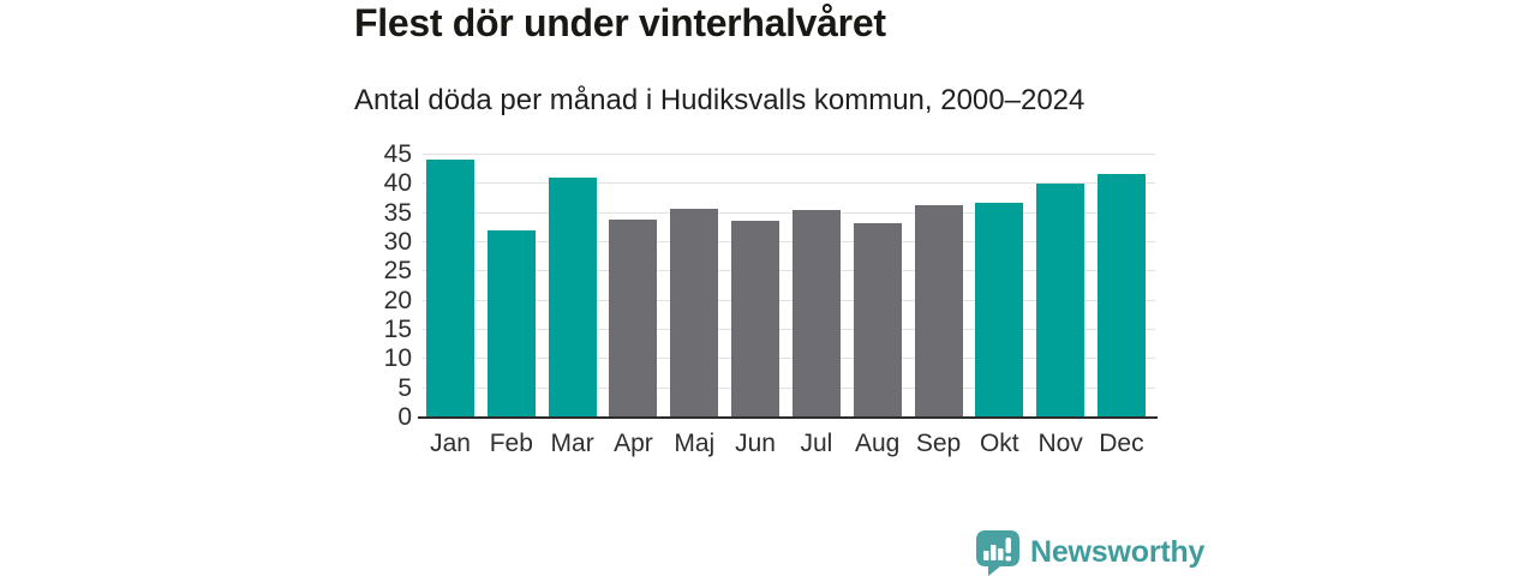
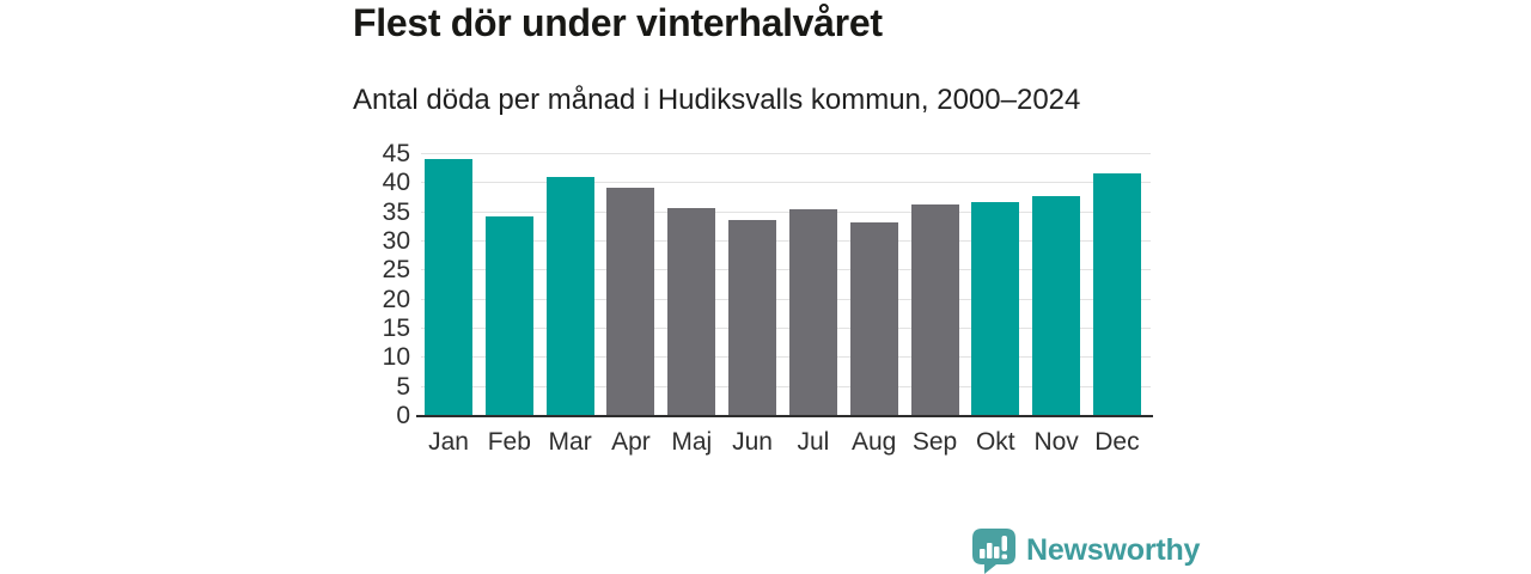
Feb: 32 -> 34
Apr: 34 -> 39
Nov: 40 -> 38
